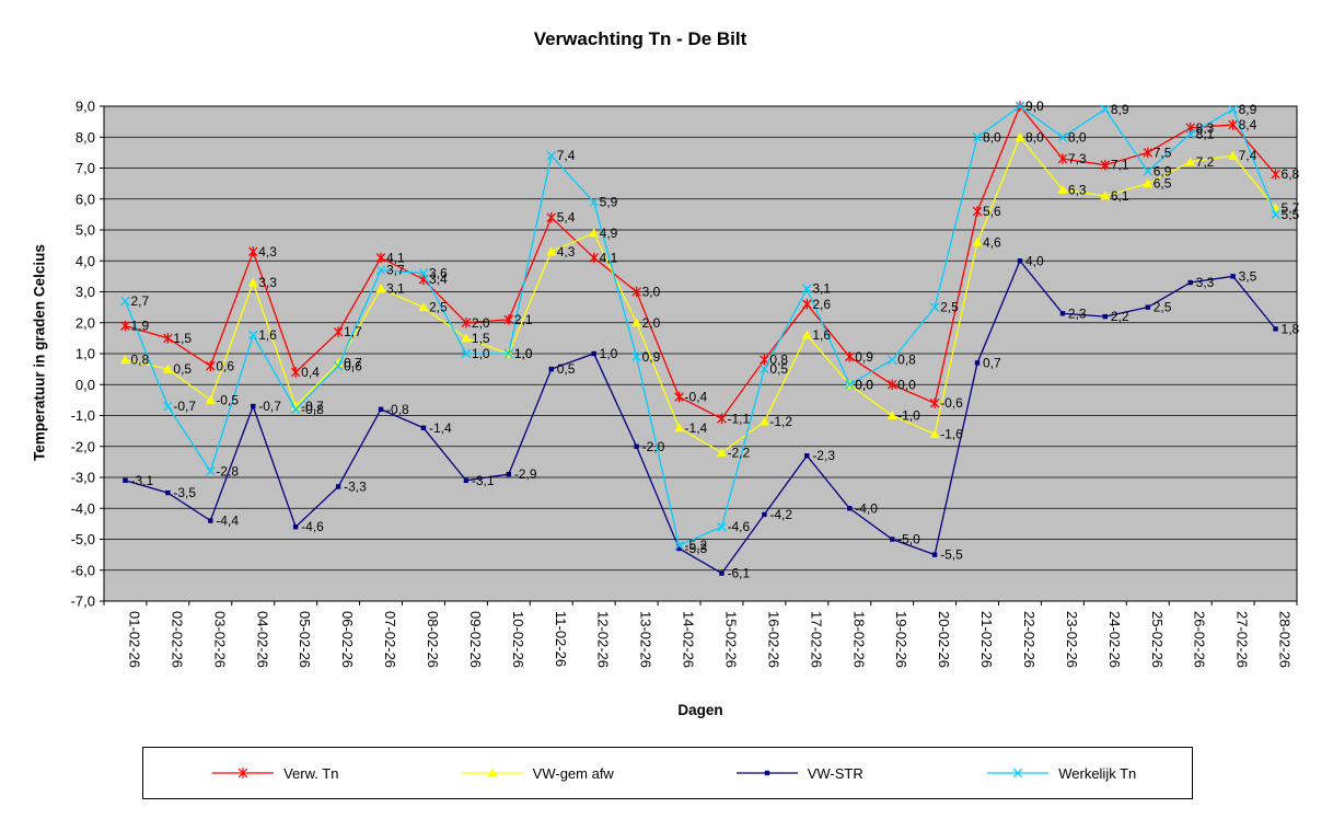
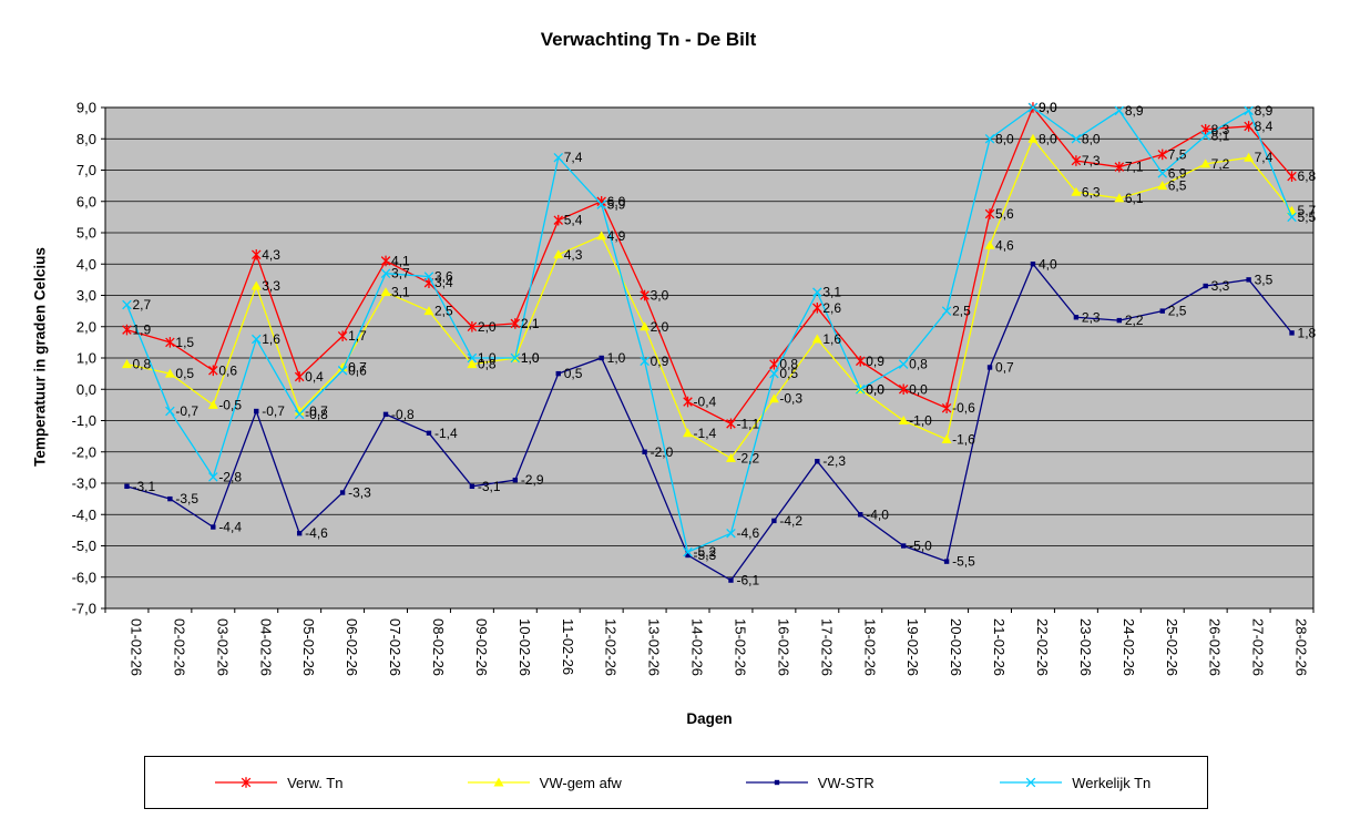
VW-gem afw/09-02-26: 1,5 -> 0,8
Verw. Tn/12-02-26: 4,1 -> 6,0
VW-gem afw/16-02-26: -1,2 -> -0,3
